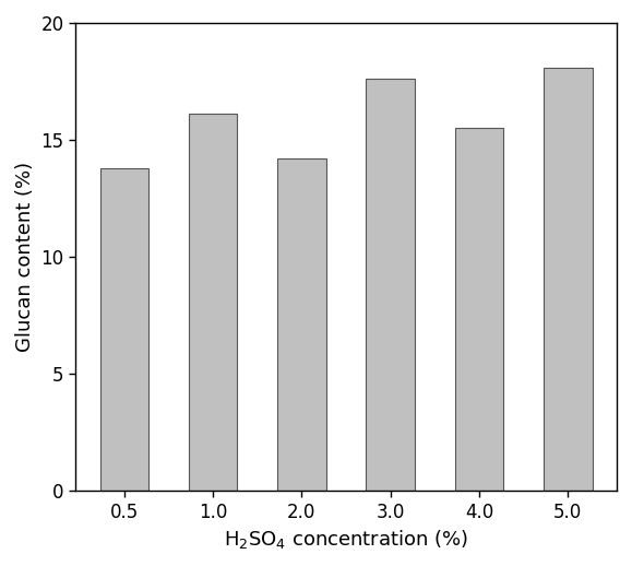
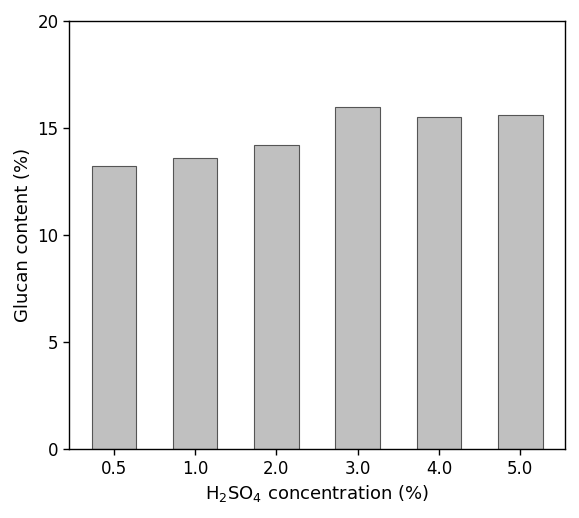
0.5: 13.8 -> 13.2
1.0: 16.1 -> 13.6
3.0: 17.6 -> 16.0
5.0: 18.1 -> 15.6
